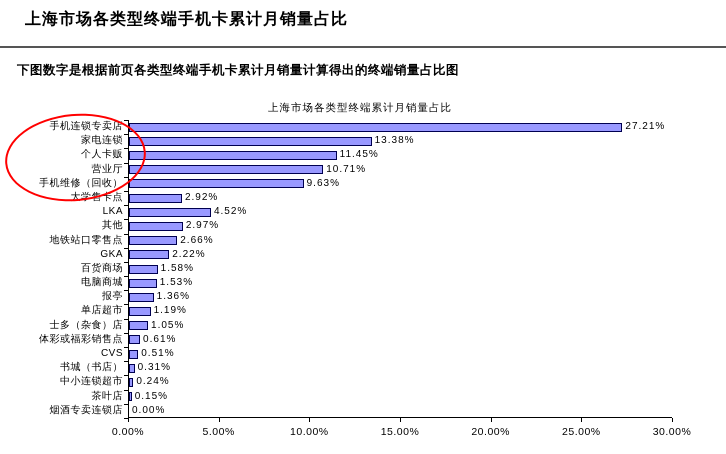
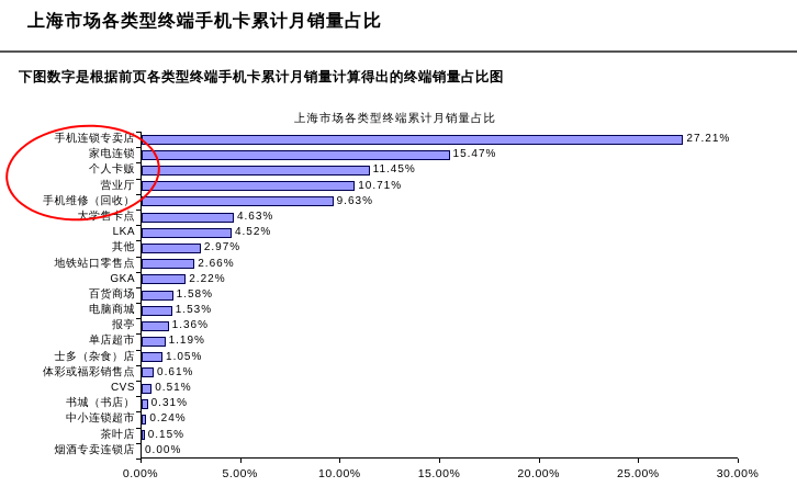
家电连锁: 13.38% -> 15.47%
大学售卡点: 2.92% -> 4.63%
